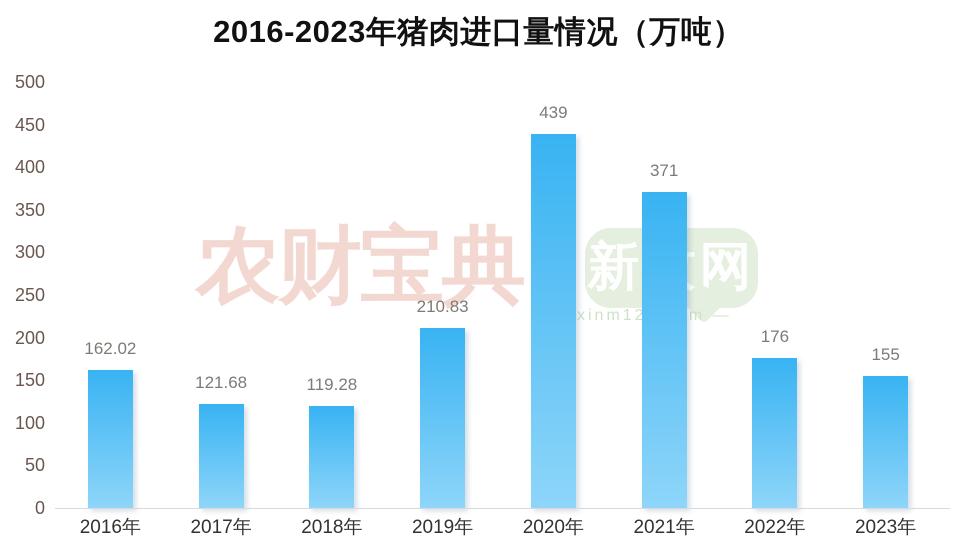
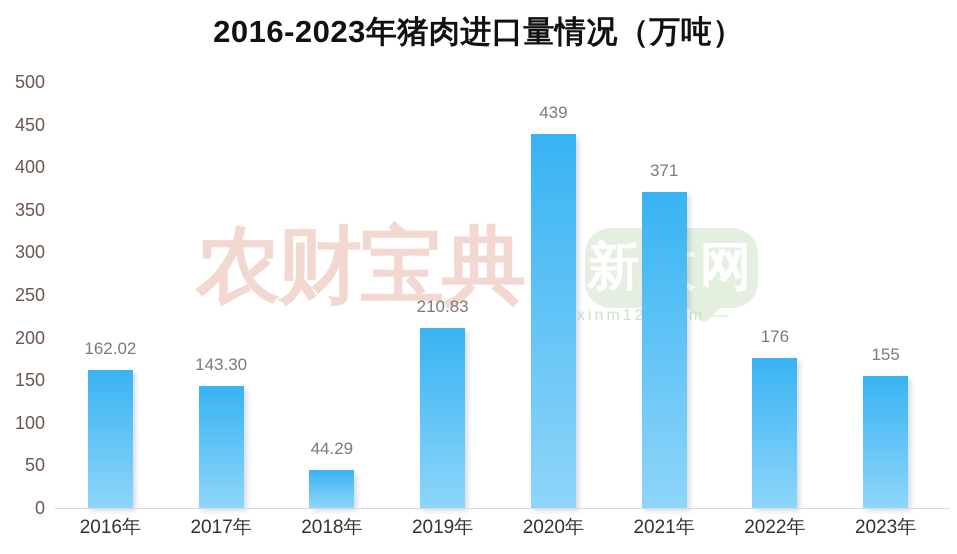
2017年: 121.68 -> 143.30
2018年: 119.28 -> 44.29
